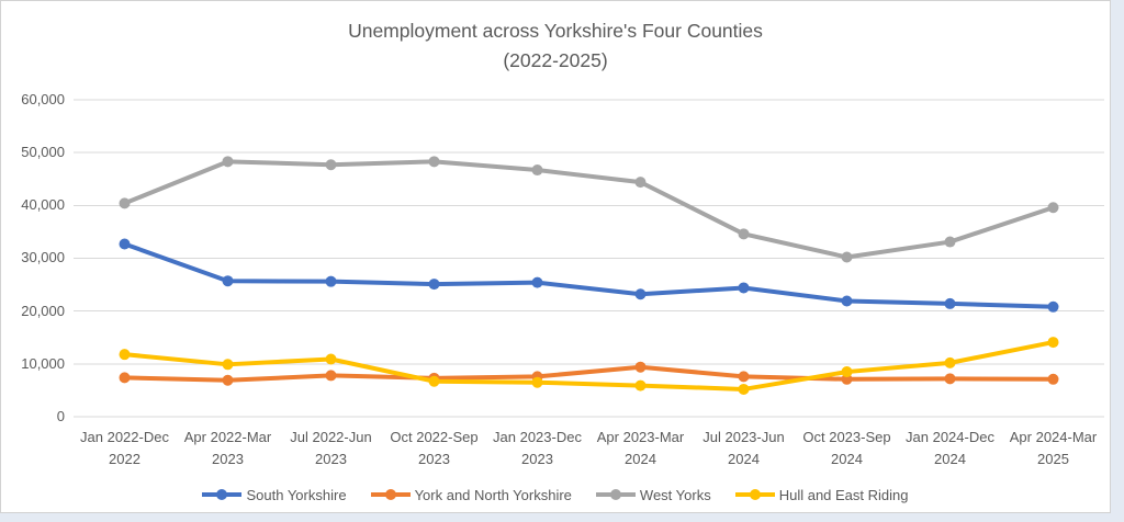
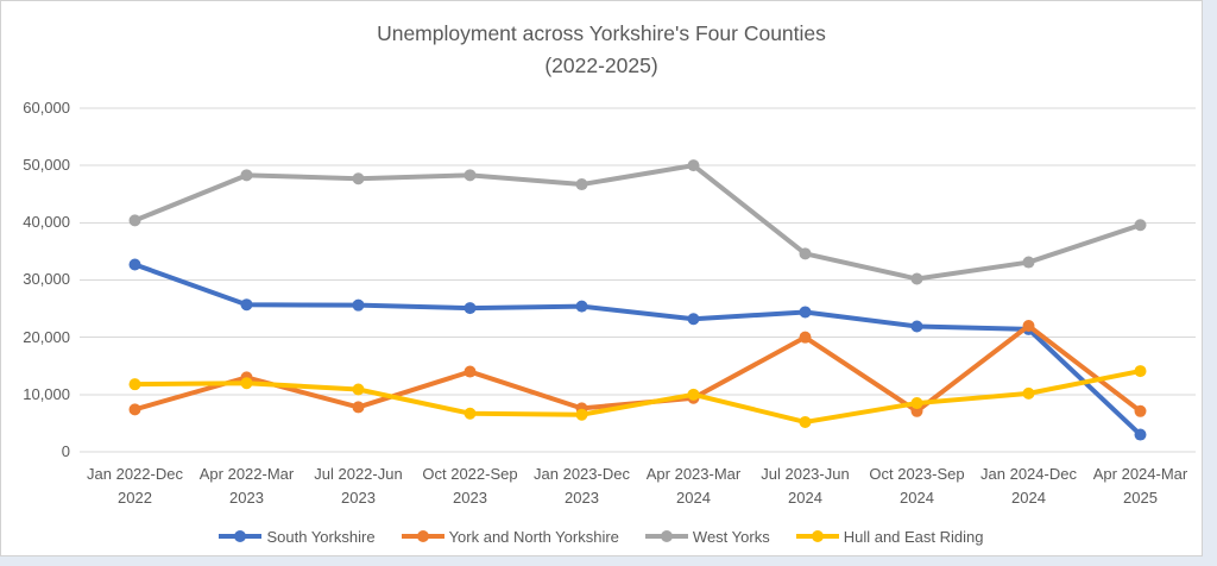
York and North Yorkshire/Apr 2022-Mar 2023: 7000 -> 13000
Hull and East Riding/Apr 2022-Mar 2023: 10000 -> 12000
York and North Yorkshire/Oct 2022-Sep 2023: 7000 -> 14000
West Yorks/Apr 2023-Mar 2024: 44000 -> 50000
Hull and East Riding/Apr 2023-Mar 2024: 6000 -> 10000
York and North Yorkshire/Jul 2023-Jun 2024: 8000 -> 20000
York and North Yorkshire/Jan 2024-Dec 2024: 7000 -> 22000
South Yorkshire/Apr 2024-Mar 2025: 21000 -> 3000
